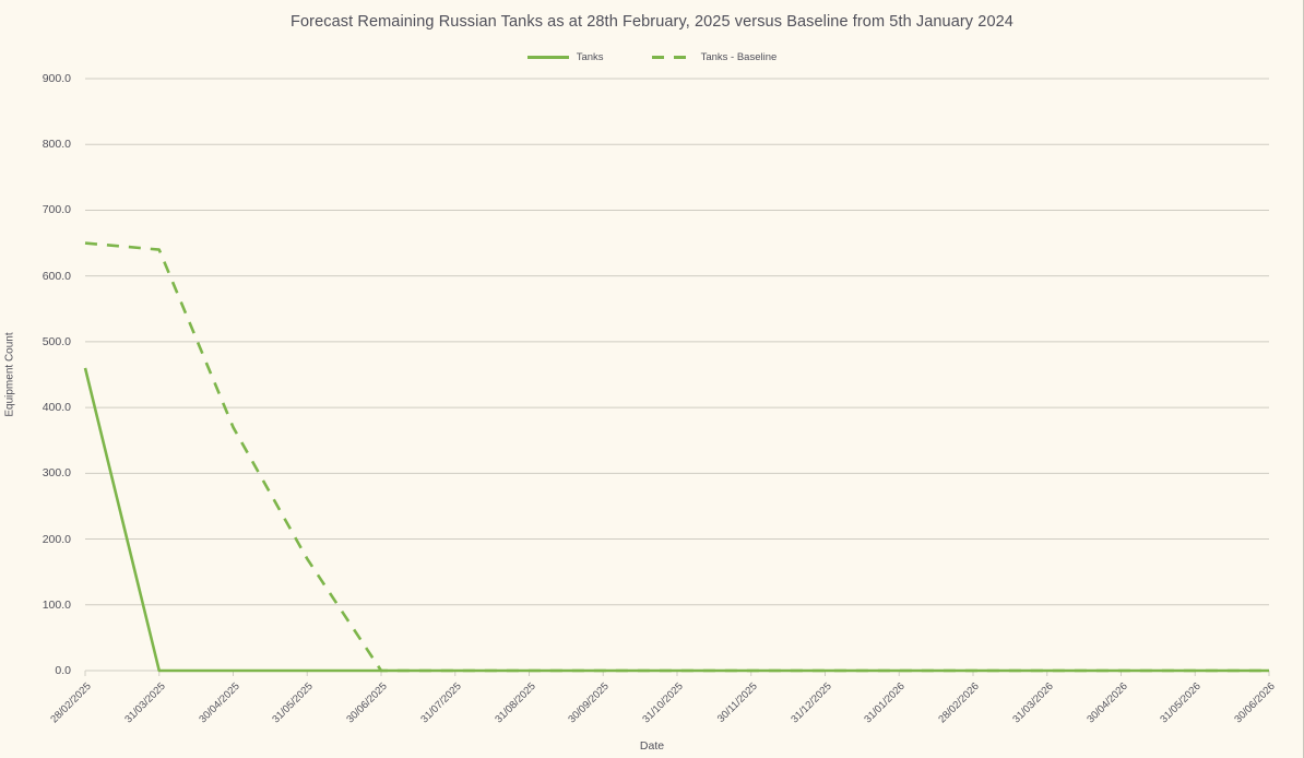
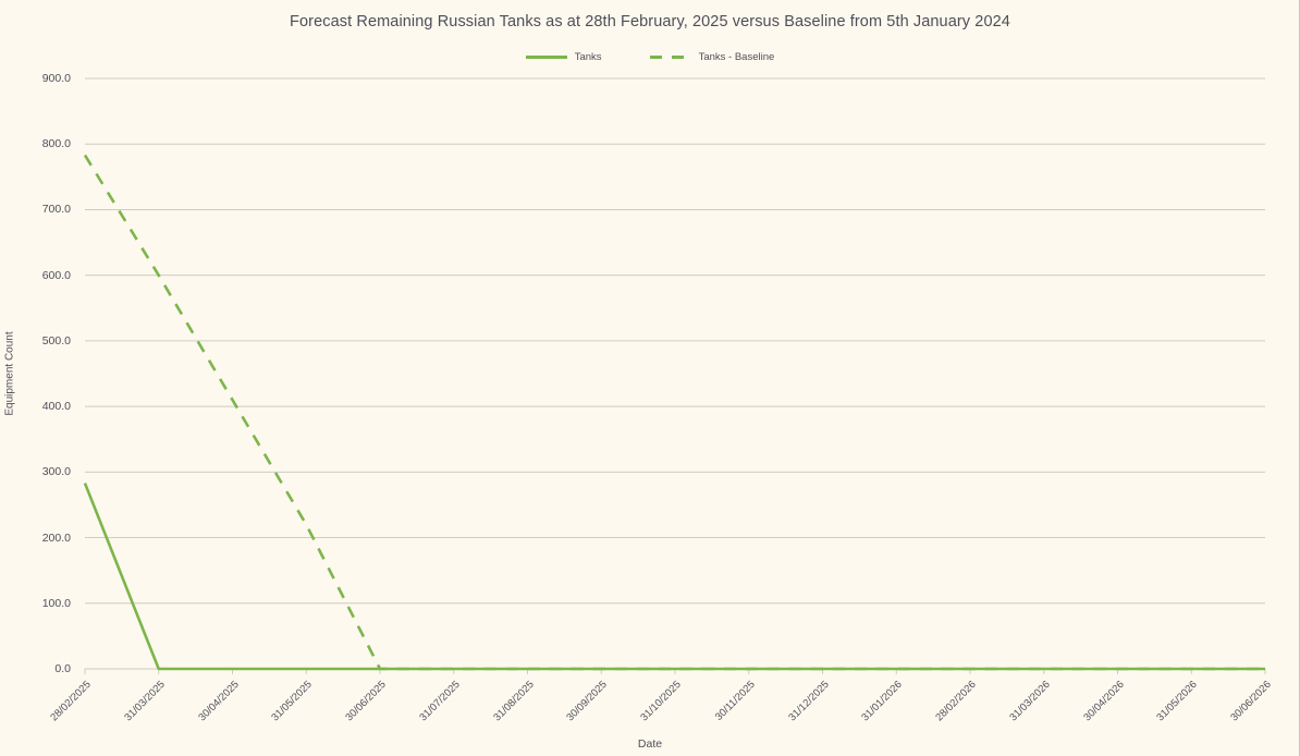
Tanks/28/02/2025: 460 -> 280
Tanks - Baseline/28/02/2025: 650 -> 780
Tanks - Baseline/31/03/2025: 640 -> 600
Tanks - Baseline/30/04/2025: 370 -> 410
Tanks - Baseline/31/05/2025: 170 -> 220
